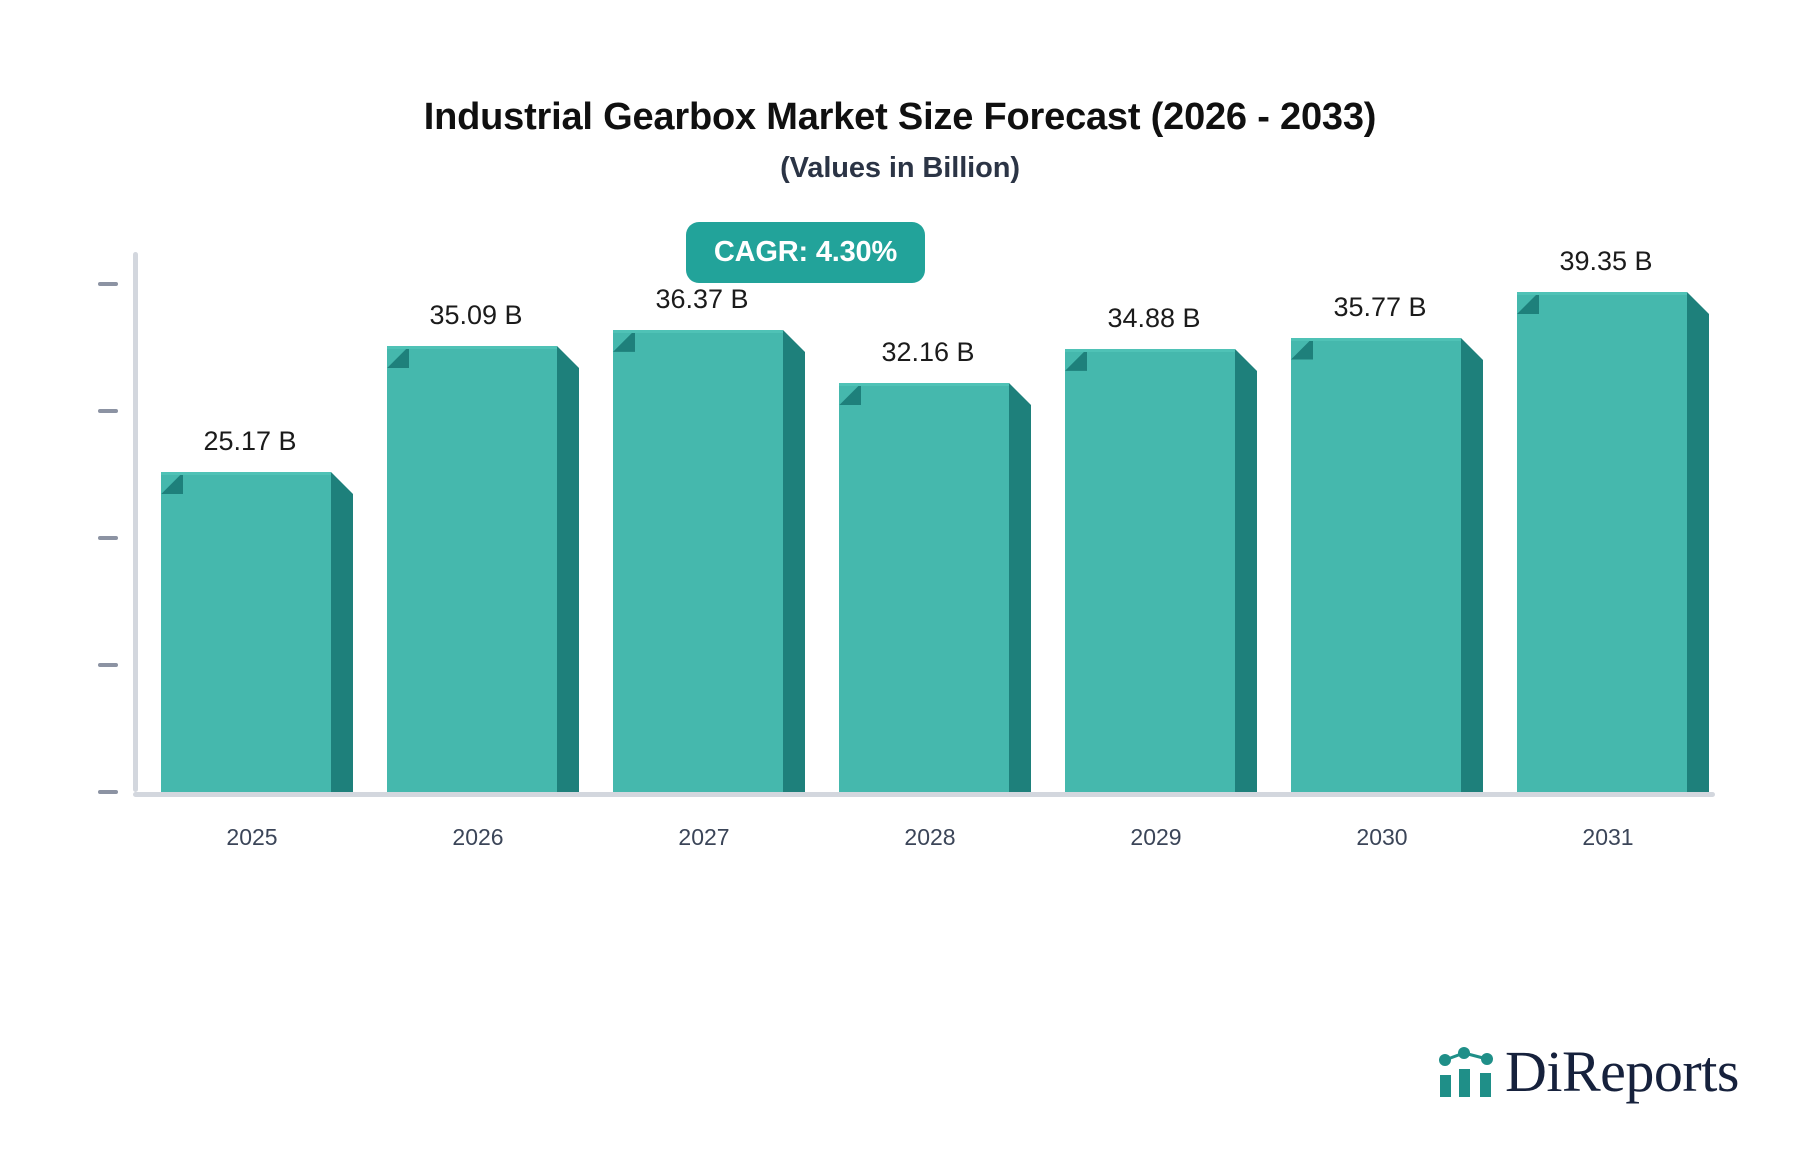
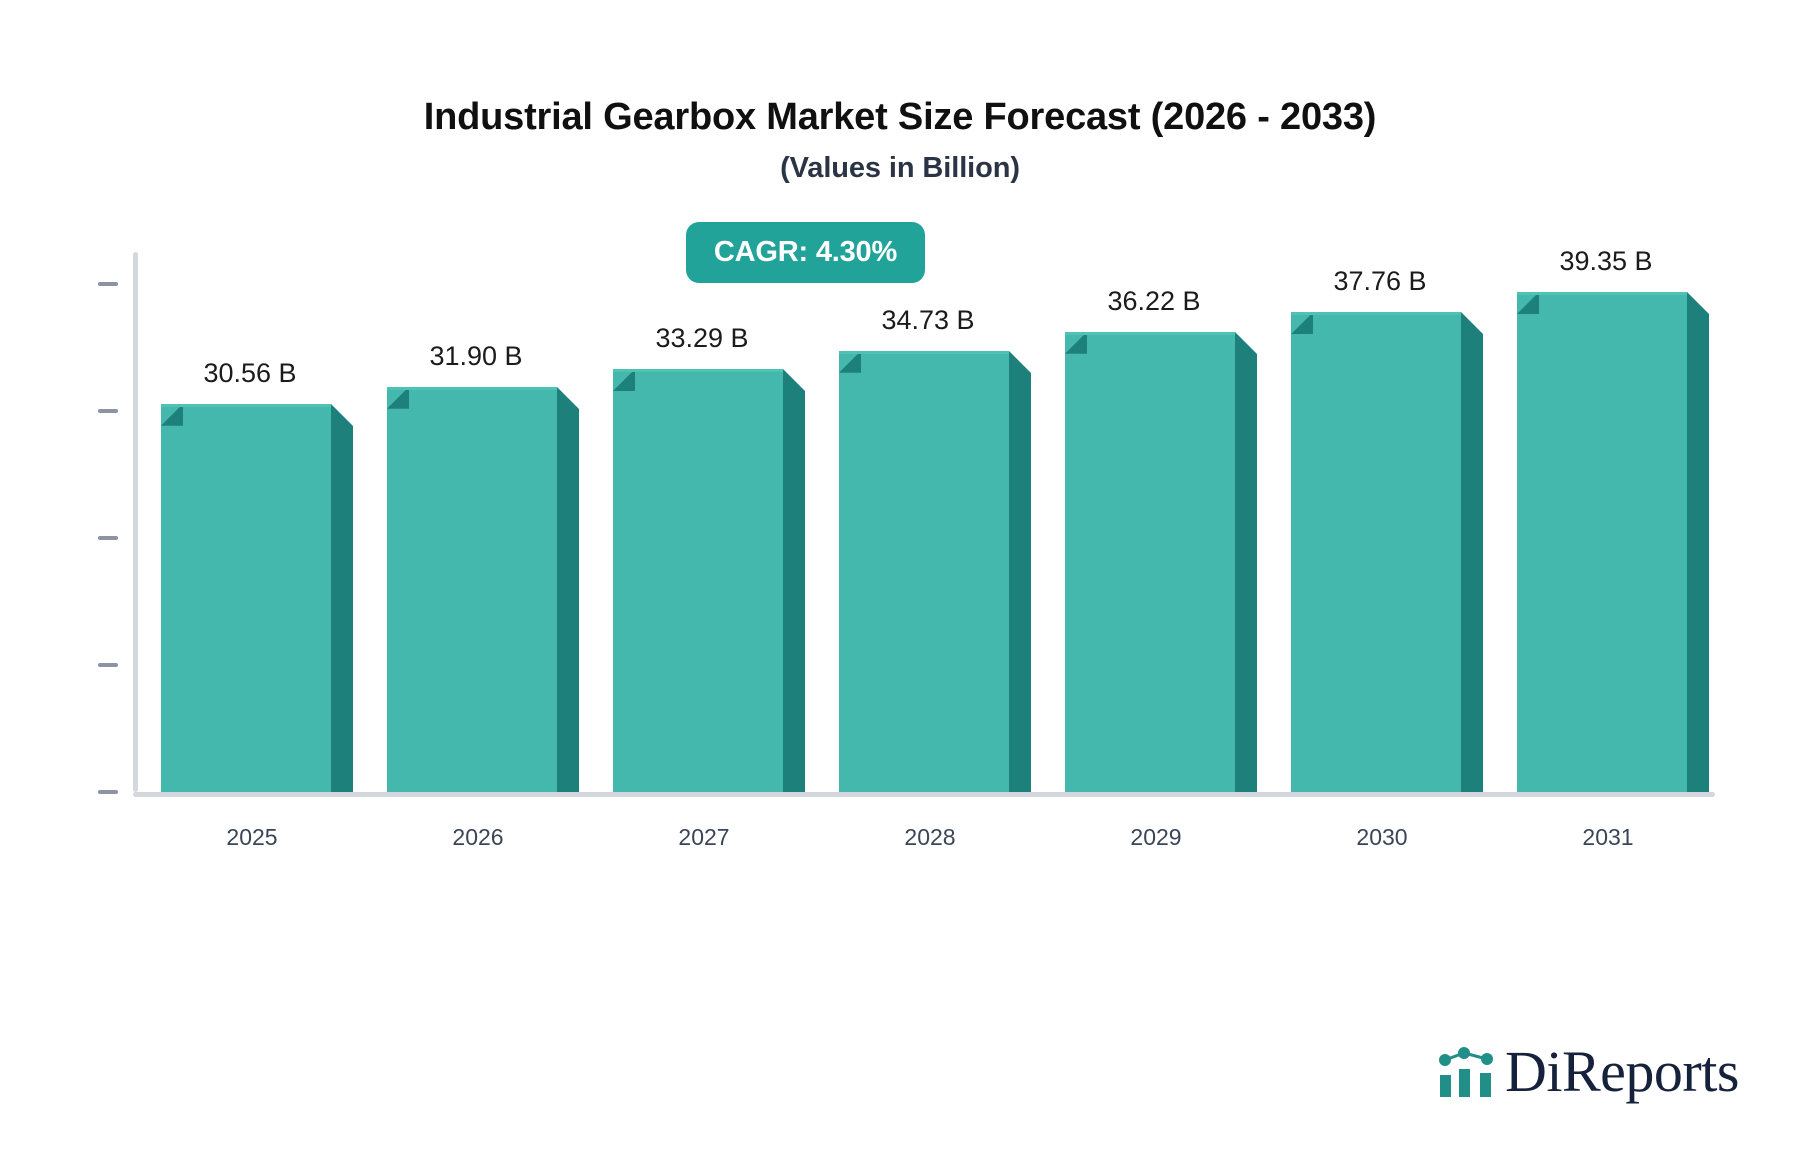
2025: 25.17 -> 30.56
2026: 35.09 -> 31.90
2027: 36.37 -> 33.29
2028: 32.16 -> 34.73
2029: 34.88 -> 36.22
2030: 35.77 -> 37.76
